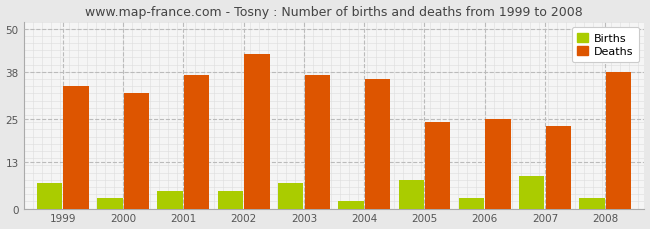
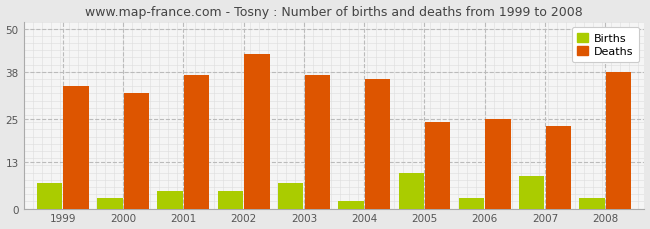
Births/2005: 8 -> 10
